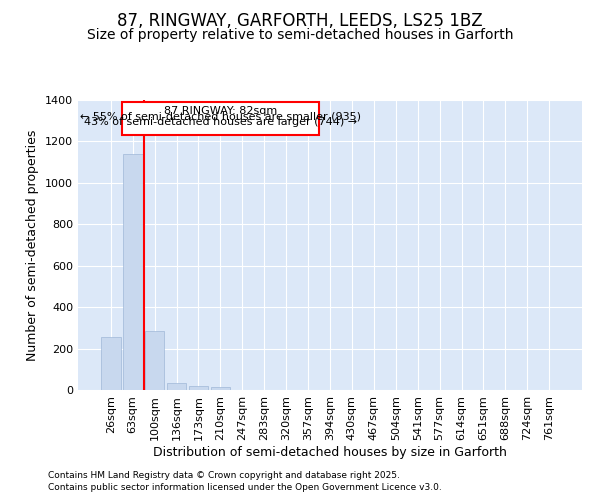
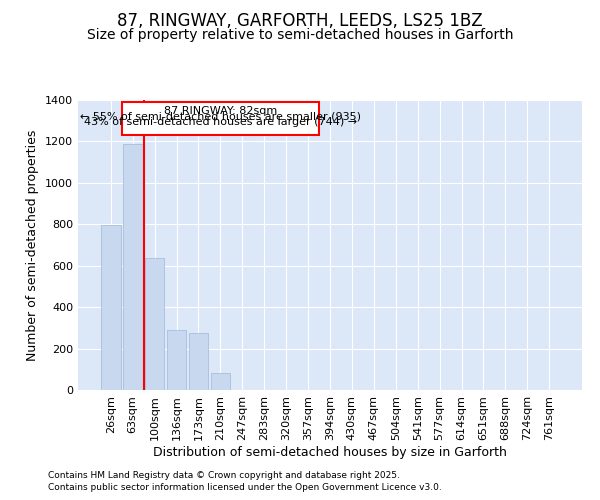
26sqm: 255 -> 795
63sqm: 1140 -> 1190
100sqm: 285 -> 635
136sqm: 33 -> 290
173sqm: 20 -> 275
210sqm: 13 -> 80
